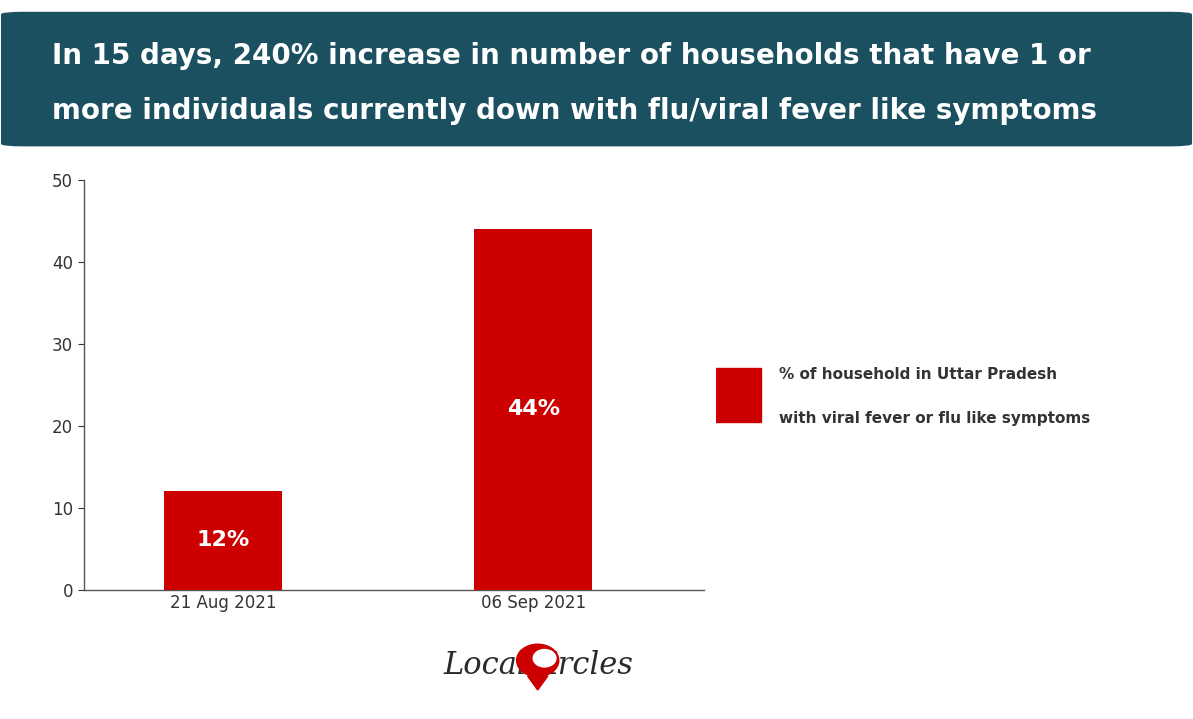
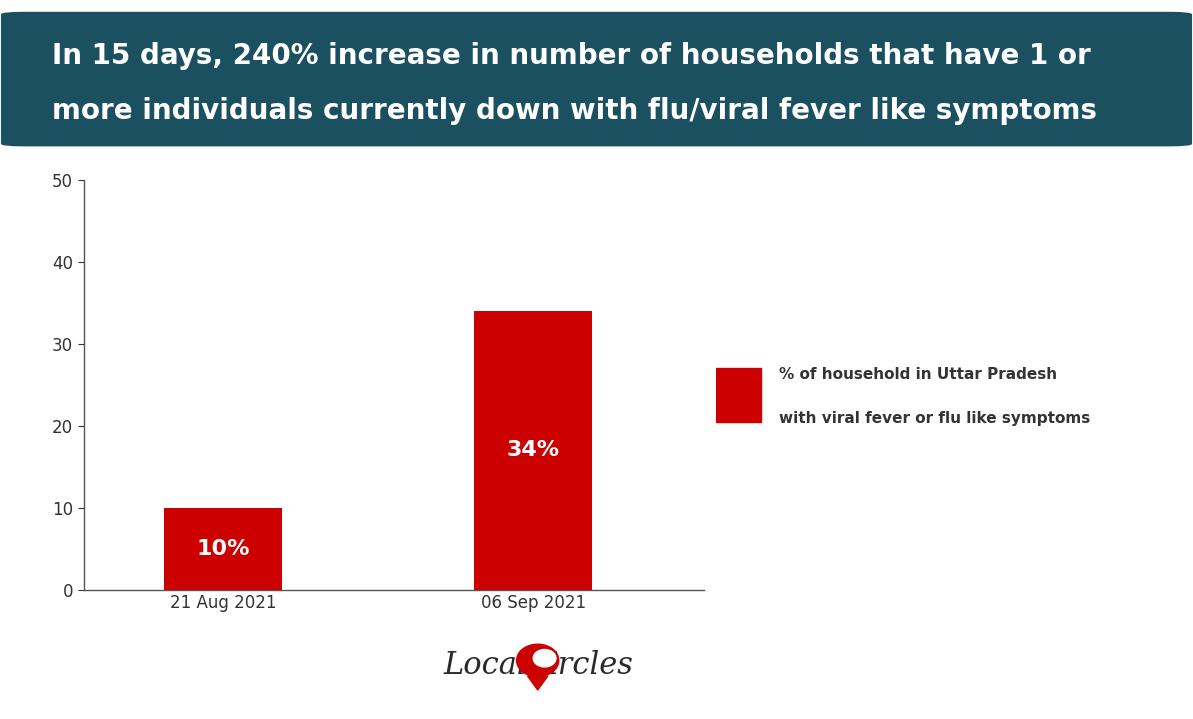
21 Aug 2021: 12% -> 10%
06 Sep 2021: 44% -> 34%
